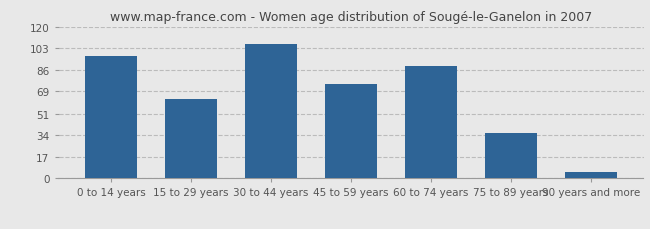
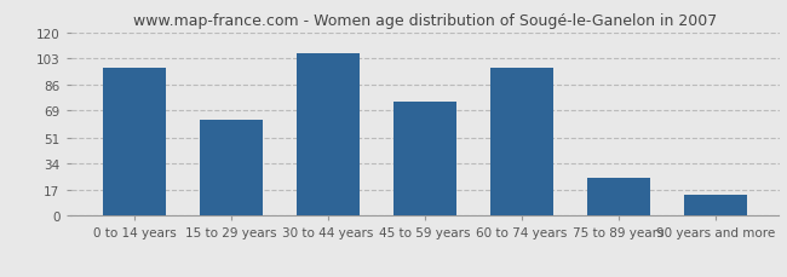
60 to 74 years: 89 -> 97
75 to 89 years: 36 -> 25
90 years and more: 5 -> 14
